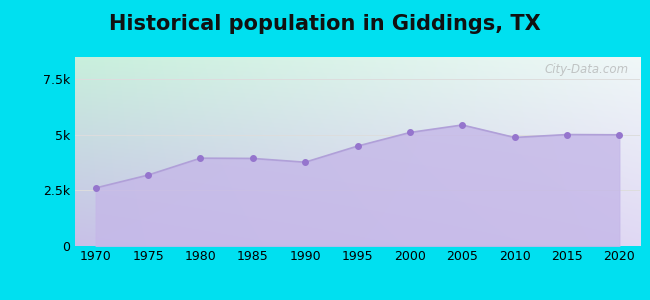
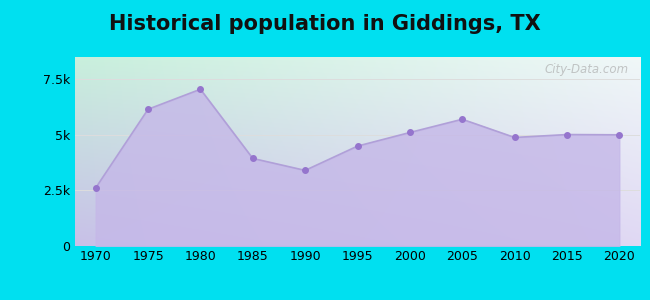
1975: 3.19k -> 6.15k
1980: 3.95k -> 7.05k
1990: 3.77k -> 3.40k
2005: 5.44k -> 5.70k
